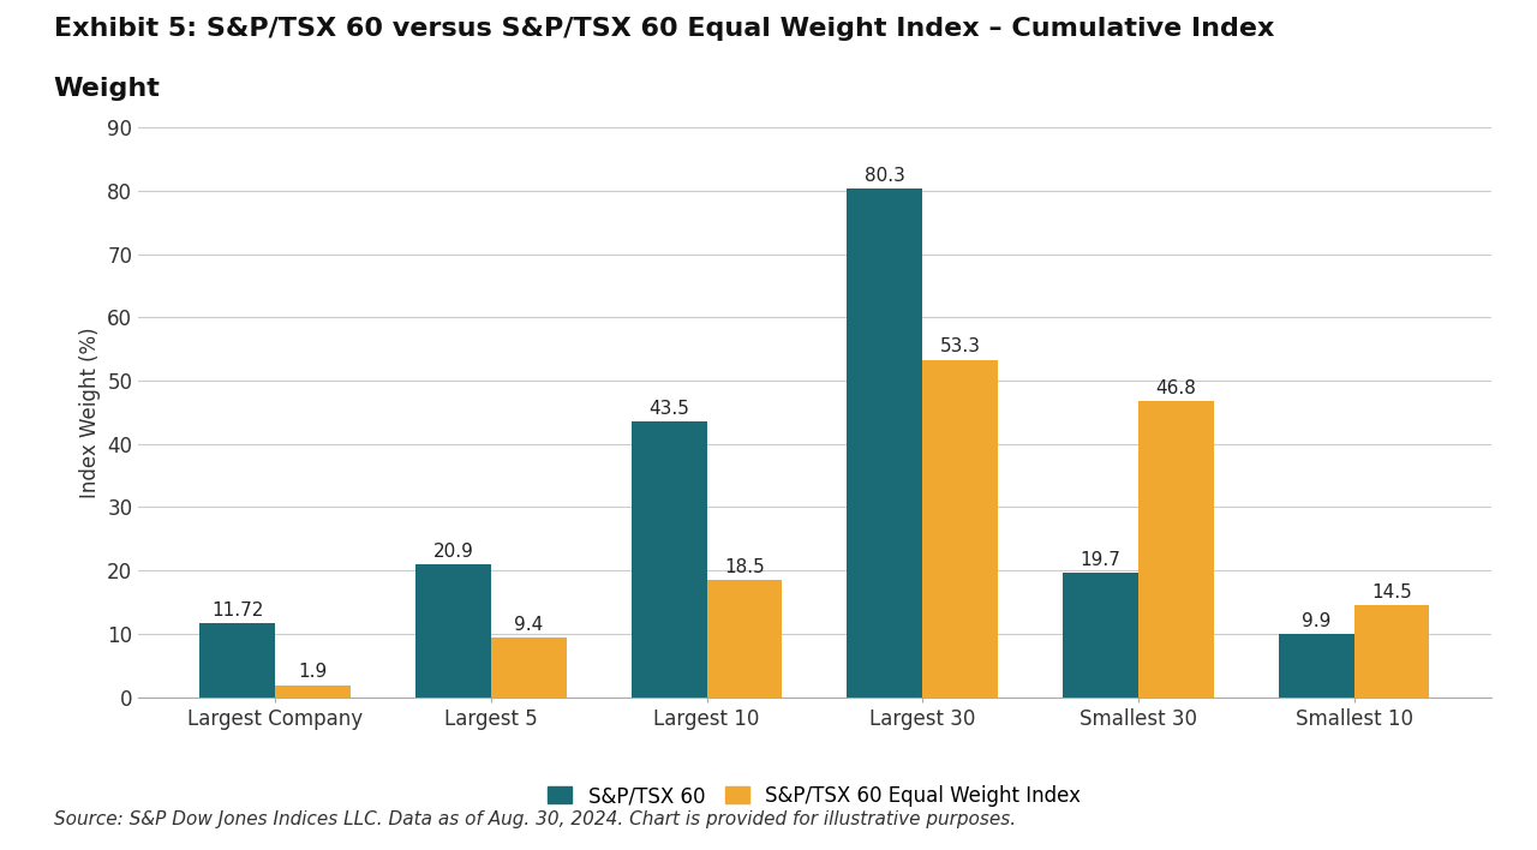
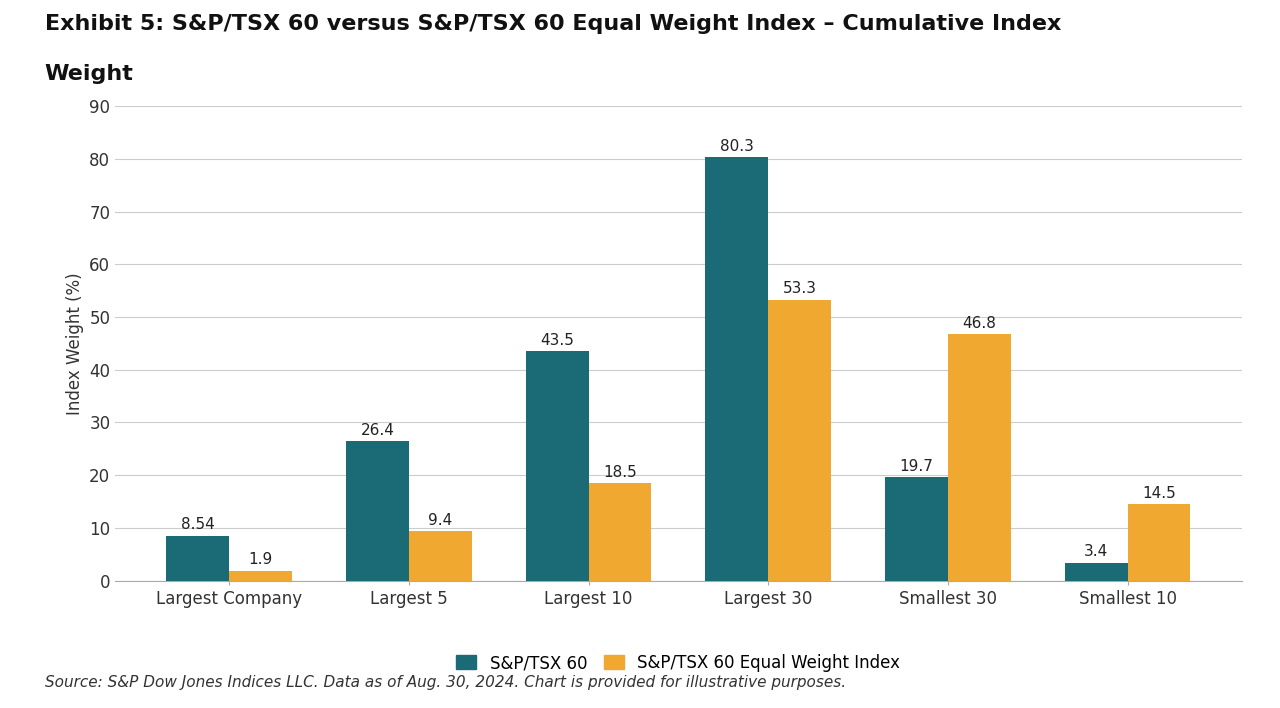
S&P/TSX 60/Largest Company: 11.72 -> 8.54
S&P/TSX 60/Largest 5: 20.9 -> 26.4
S&P/TSX 60/Smallest 10: 9.9 -> 3.4
